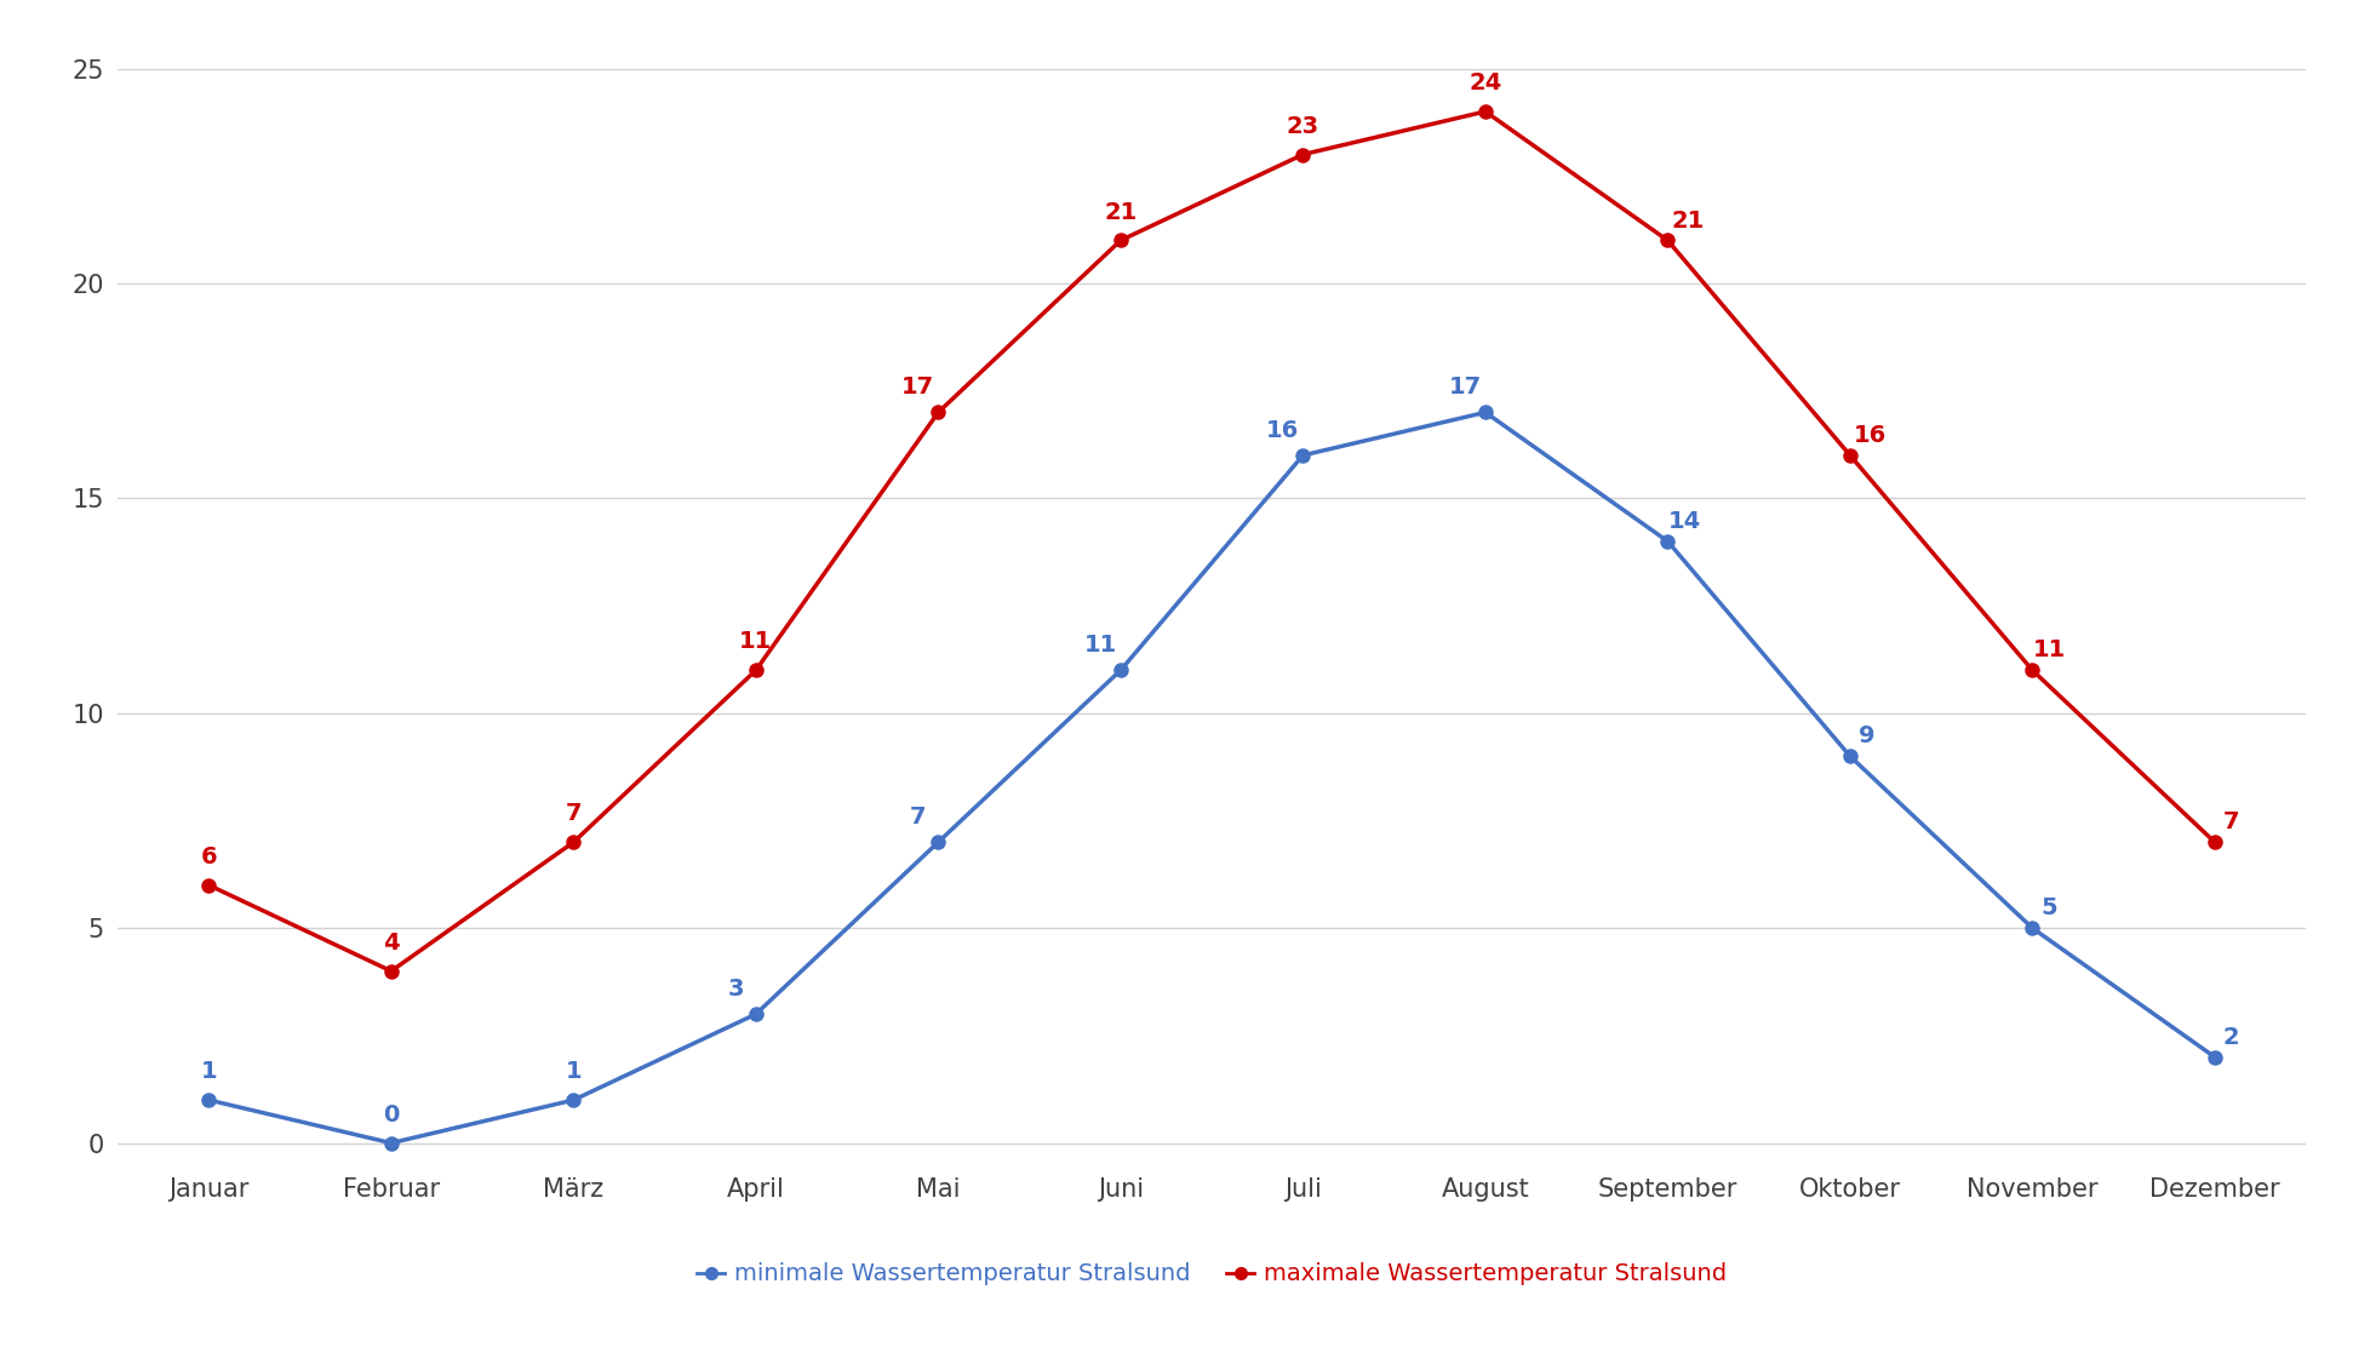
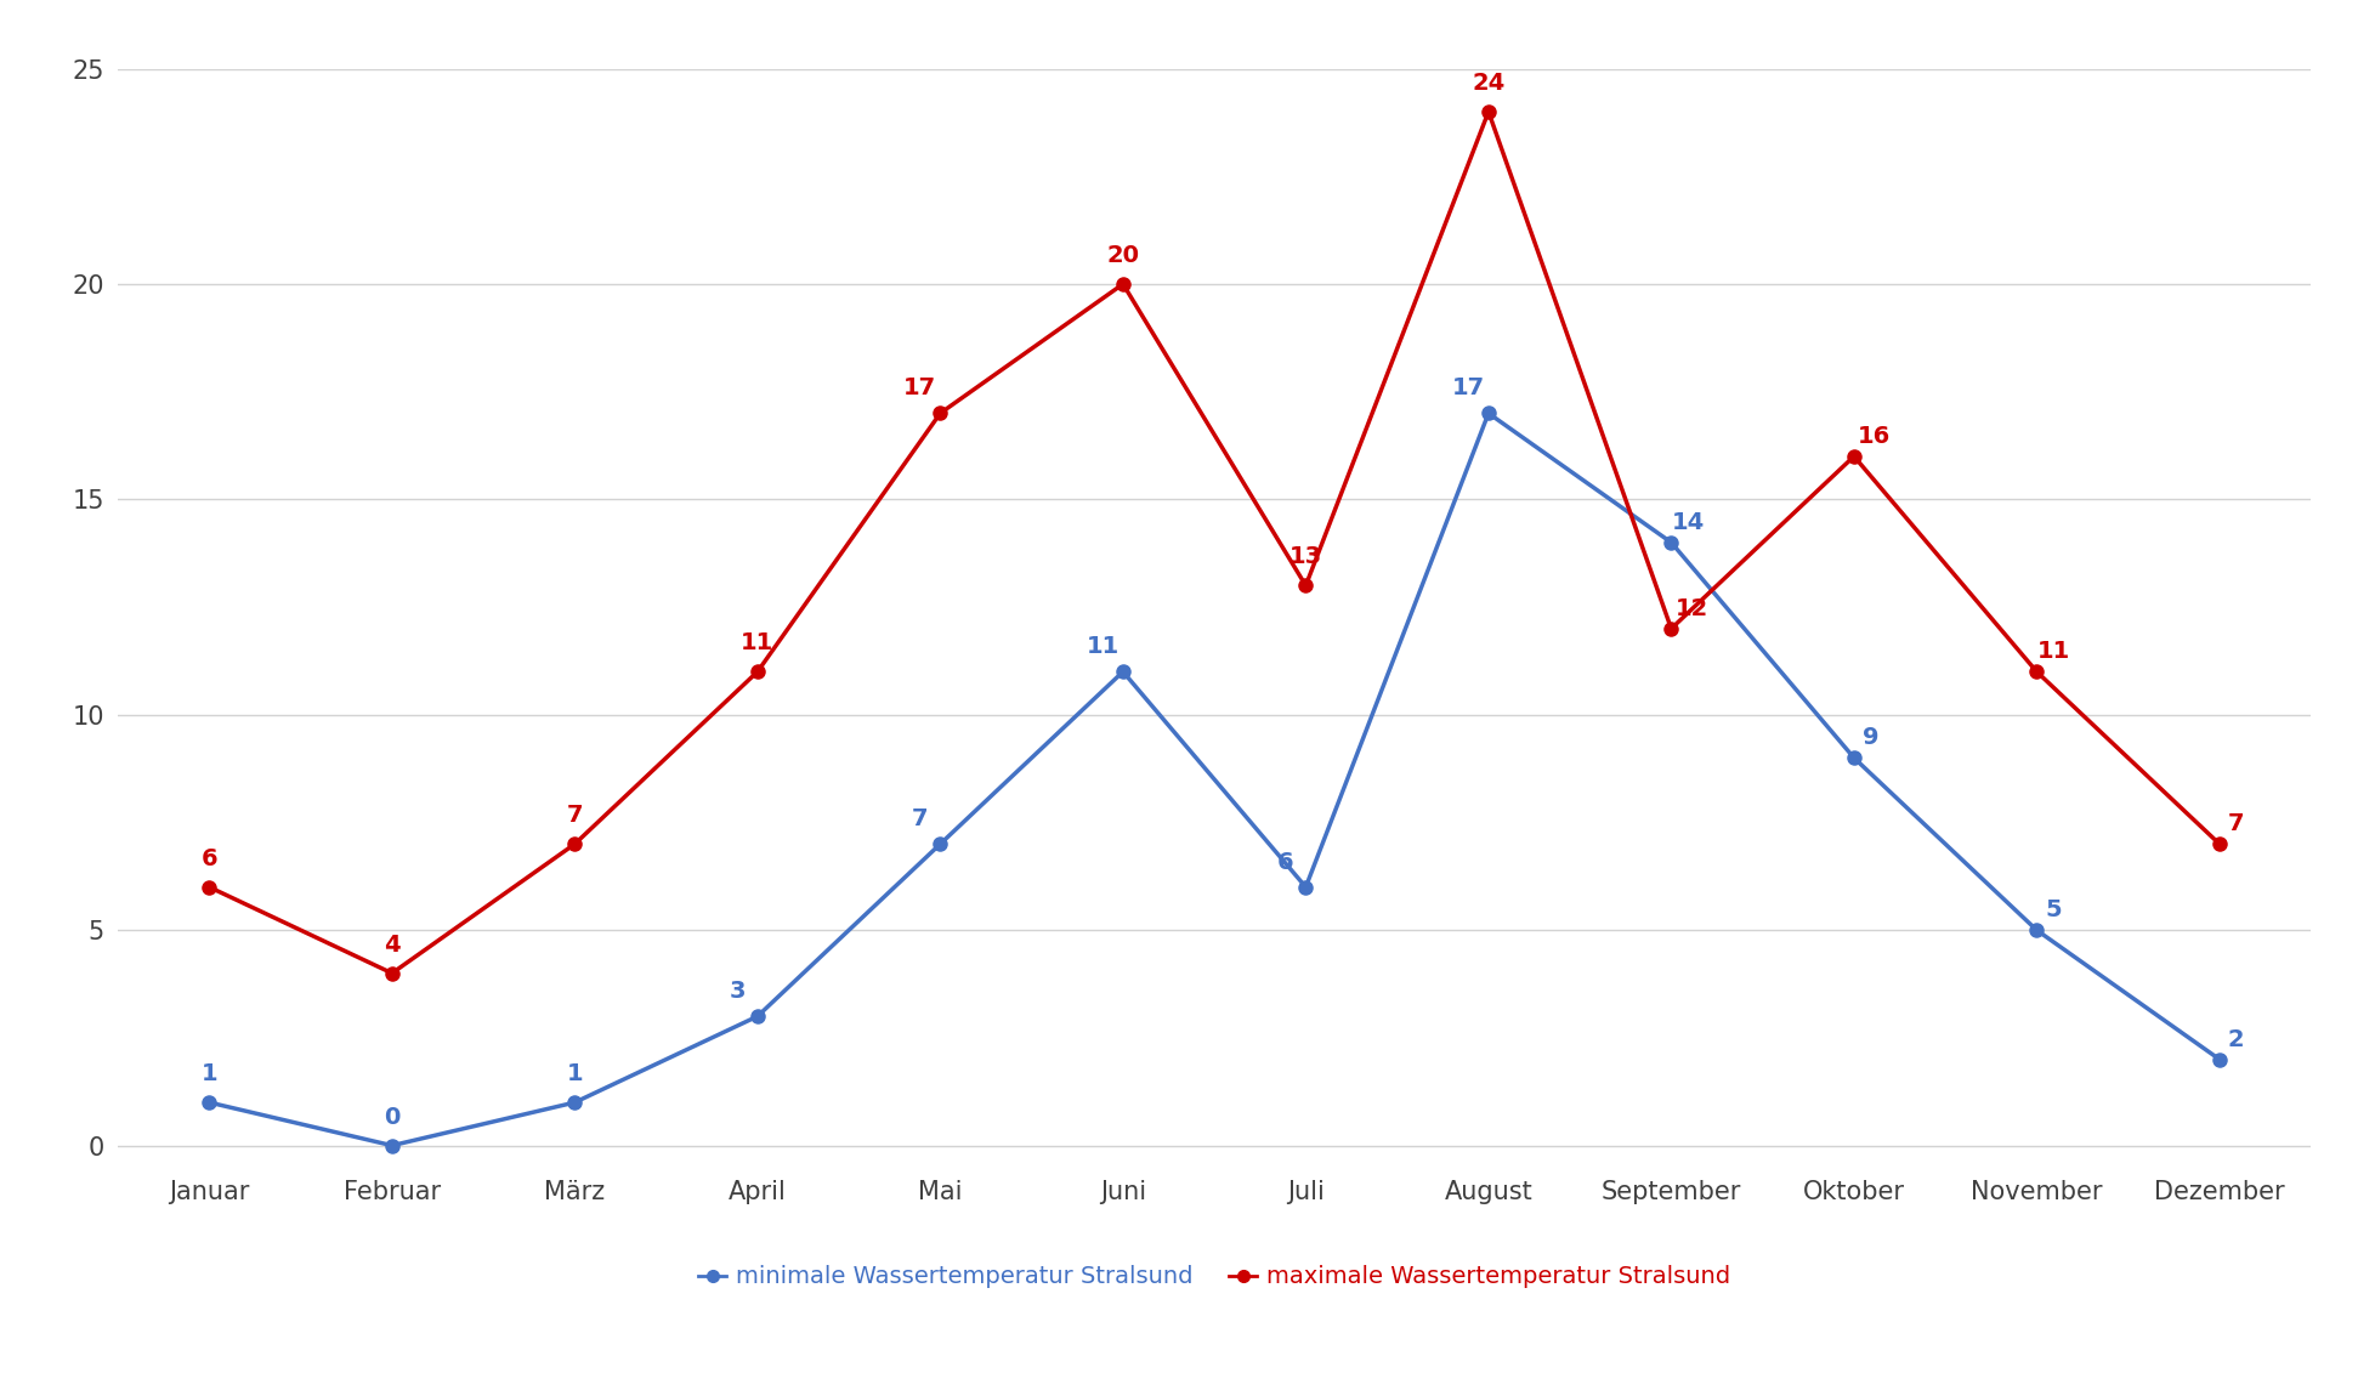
maximale Wassertemperatur Stralsund/Juni: 21 -> 20
minimale Wassertemperatur Stralsund/Juli: 16 -> 6
maximale Wassertemperatur Stralsund/Juli: 23 -> 13
maximale Wassertemperatur Stralsund/September: 21 -> 12
